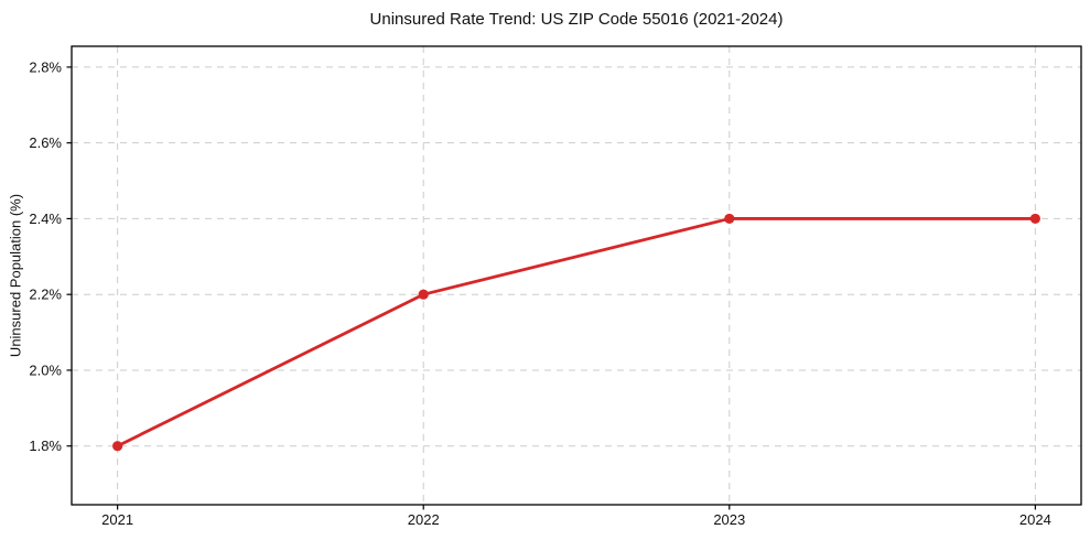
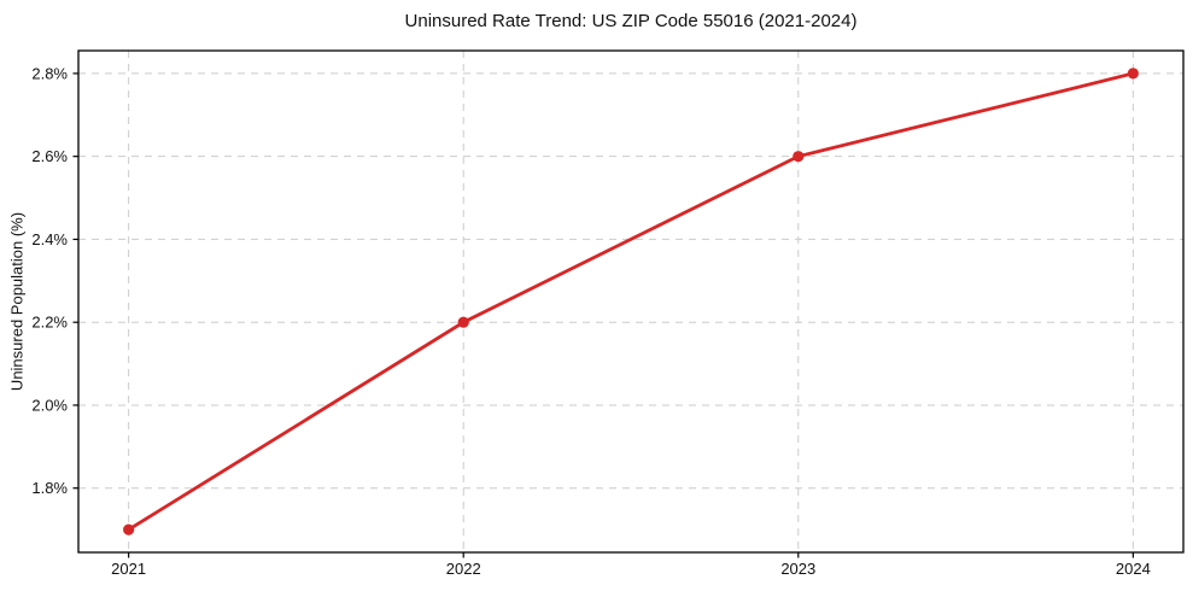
2021: 1.8% -> 1.7%
2023: 2.4% -> 2.6%
2024: 2.4% -> 2.8%
